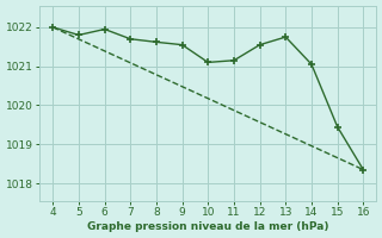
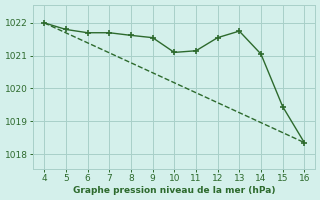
6: 1021.95 -> 1021.70
